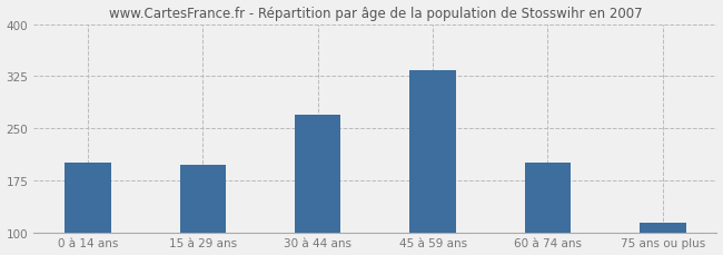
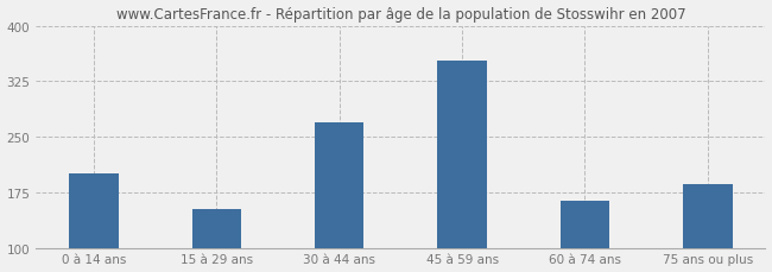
15 à 29 ans: 197 -> 152
45 à 59 ans: 333 -> 352
60 à 74 ans: 200 -> 164
75 ans ou plus: 113 -> 186
